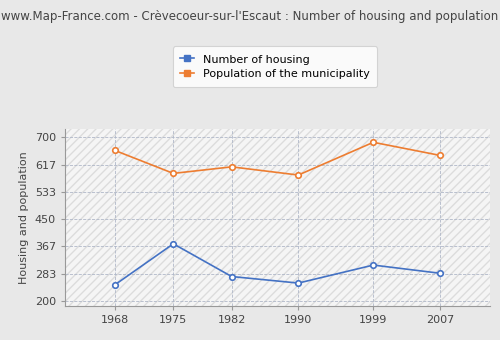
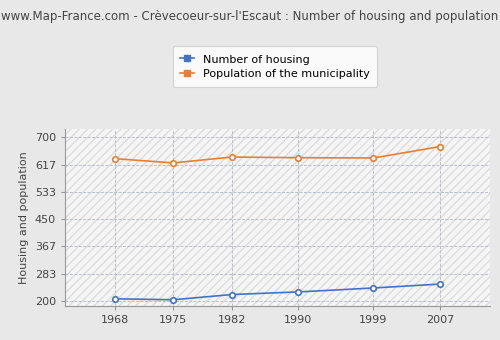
Number of housing/1968: 250 -> 207
Population of the municipality/1968: 660 -> 635
Number of housing/1975: 375 -> 204
Population of the municipality/1975: 590 -> 622
Number of housing/1982: 275 -> 220
Population of the municipality/1982: 610 -> 640
Number of housing/1990: 255 -> 228
Population of the municipality/1990: 585 -> 638
Number of housing/1999: 310 -> 240
Population of the municipality/1999: 685 -> 637
Number of housing/2007: 285 -> 252
Population of the municipality/2007: 645 -> 672
